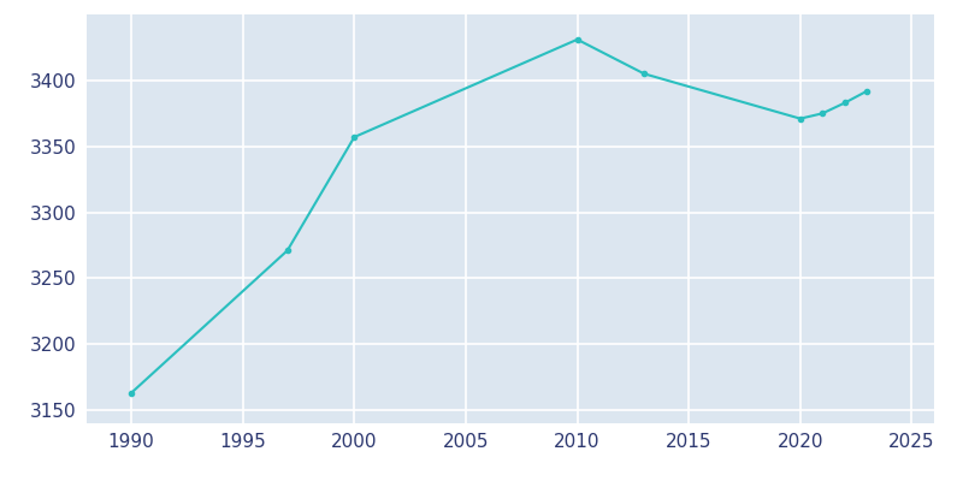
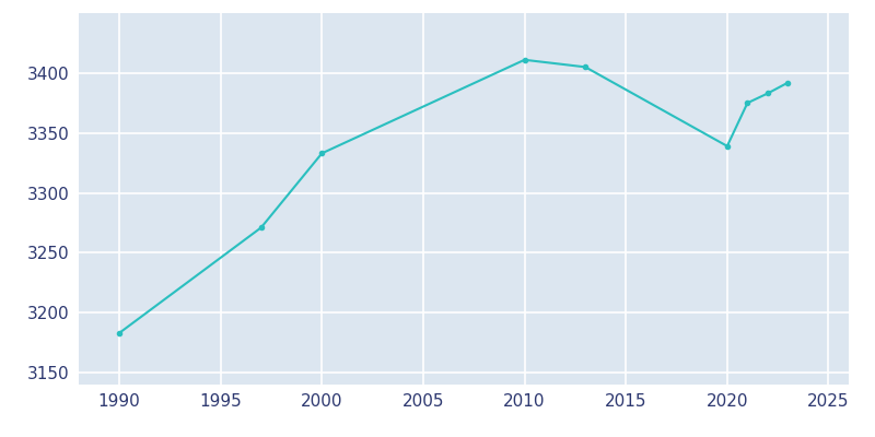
1990: 3163 -> 3183
2000: 3357 -> 3333
2010: 3431 -> 3411
2020: 3371 -> 3339
